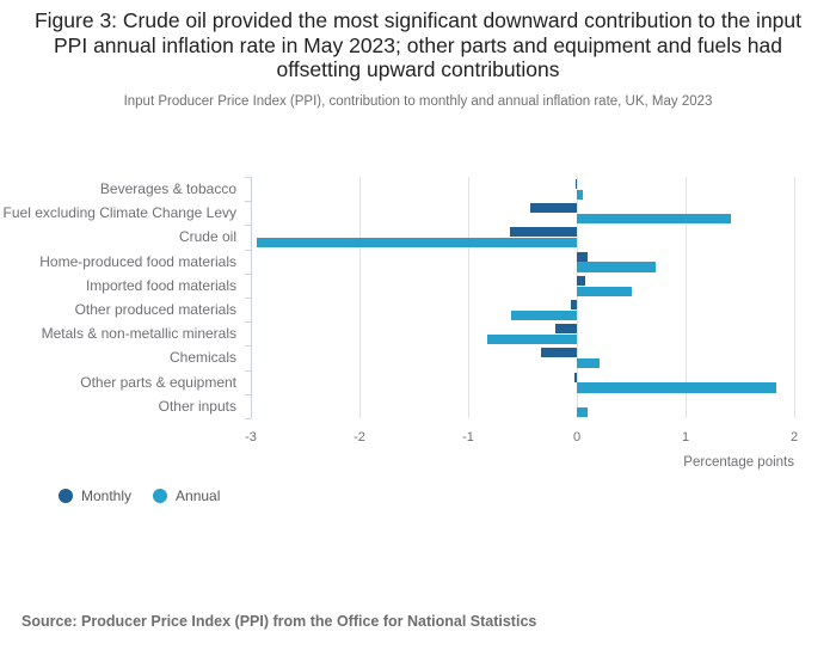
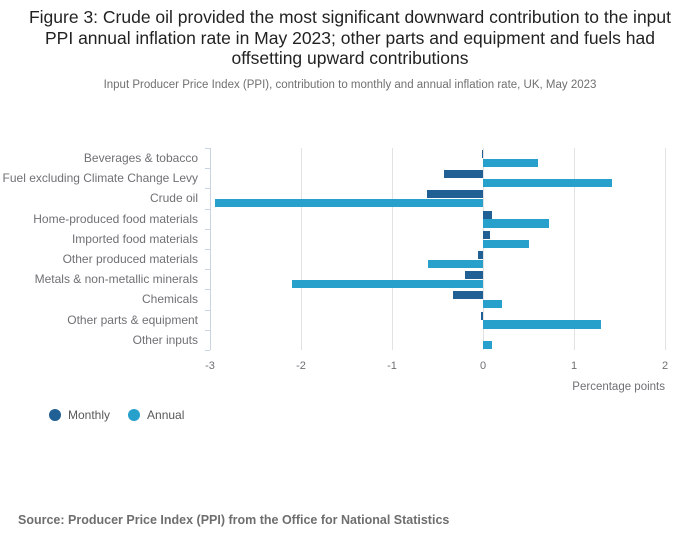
Annual/Beverages & tobacco: 0.1 -> 0.6
Annual/Metals & non-metallic minerals: -0.8 -> -2.1
Annual/Other parts & equipment: 1.8 -> 1.3
